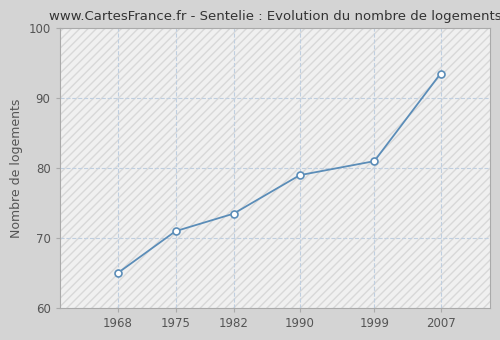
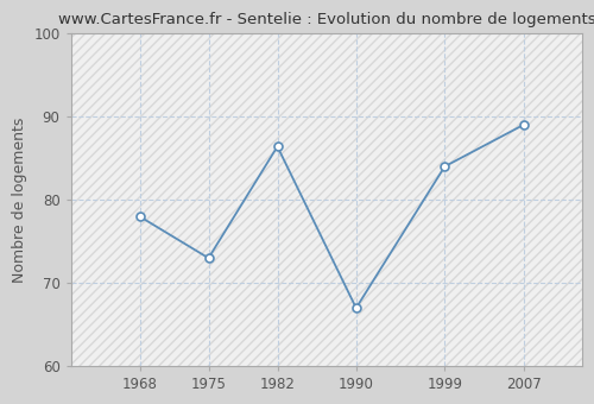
1968: 65.0 -> 78.0
1975: 71.0 -> 73.0
1982: 73.5 -> 86.4
1990: 79.0 -> 67.0
1999: 81.0 -> 84.0
2007: 93.5 -> 89.0
